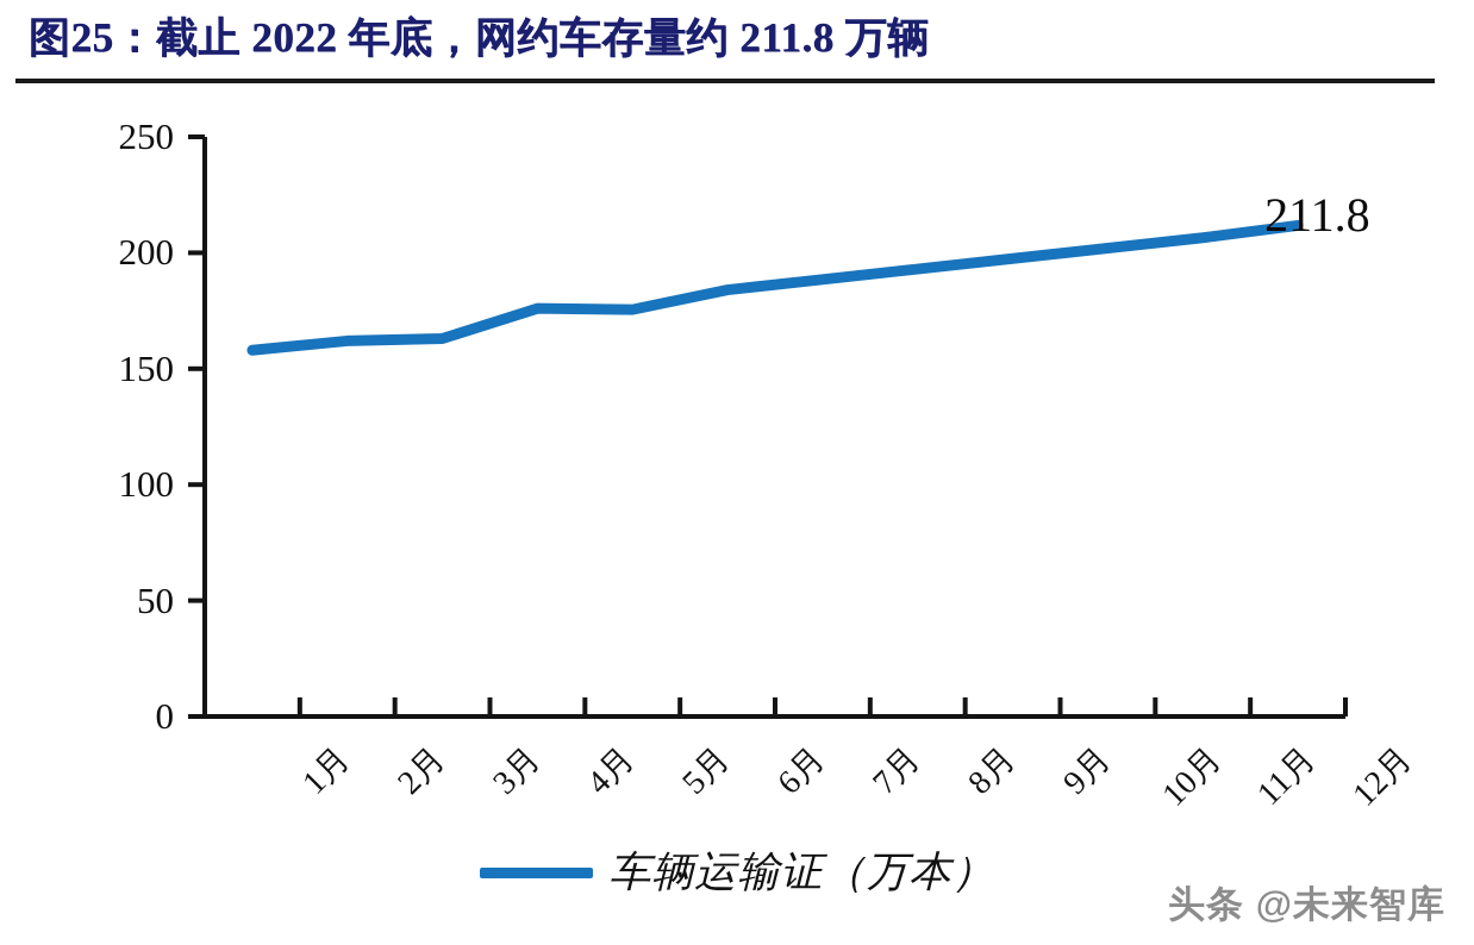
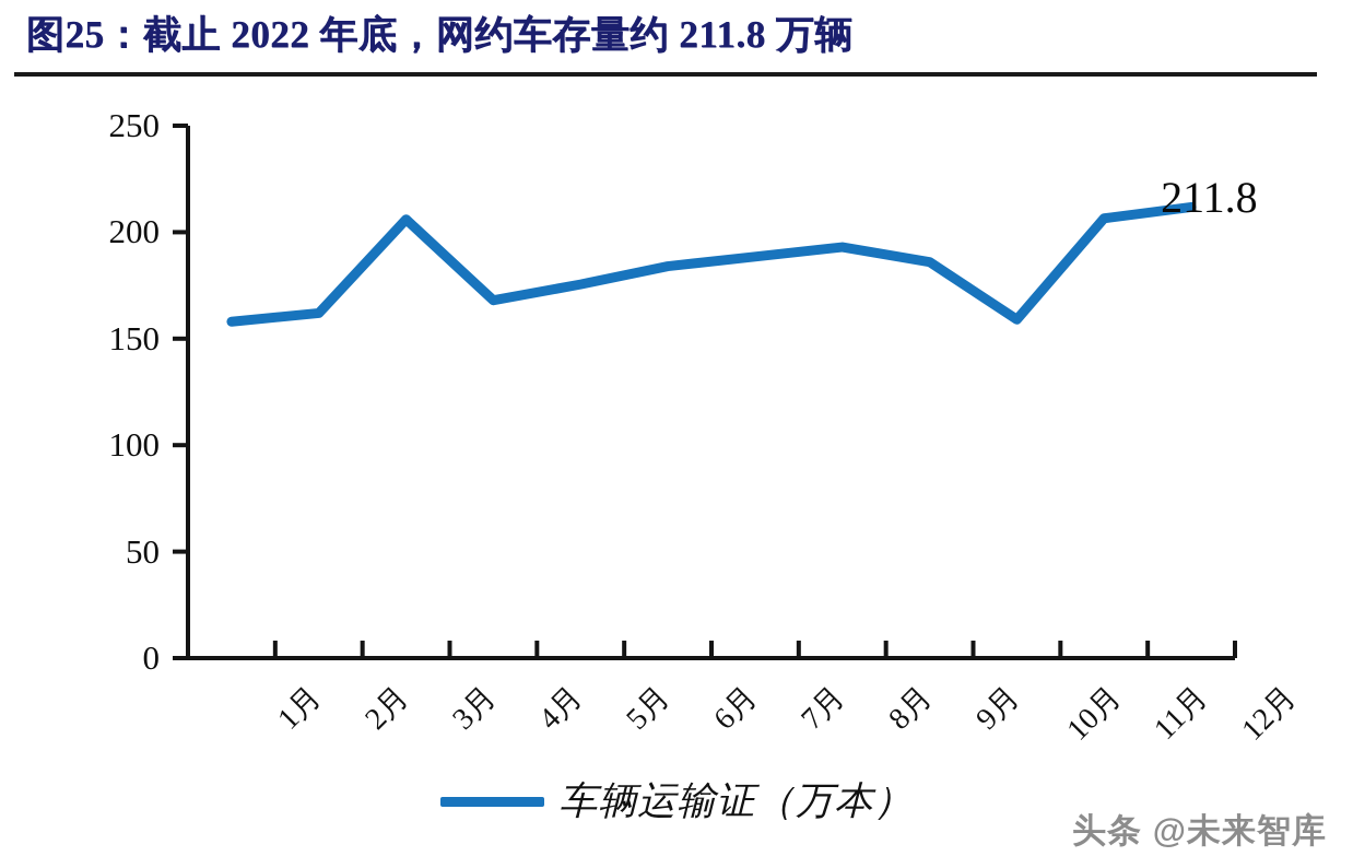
3月: 163 -> 206
4月: 176 -> 168
9月: 198 -> 186
10月: 202 -> 159
